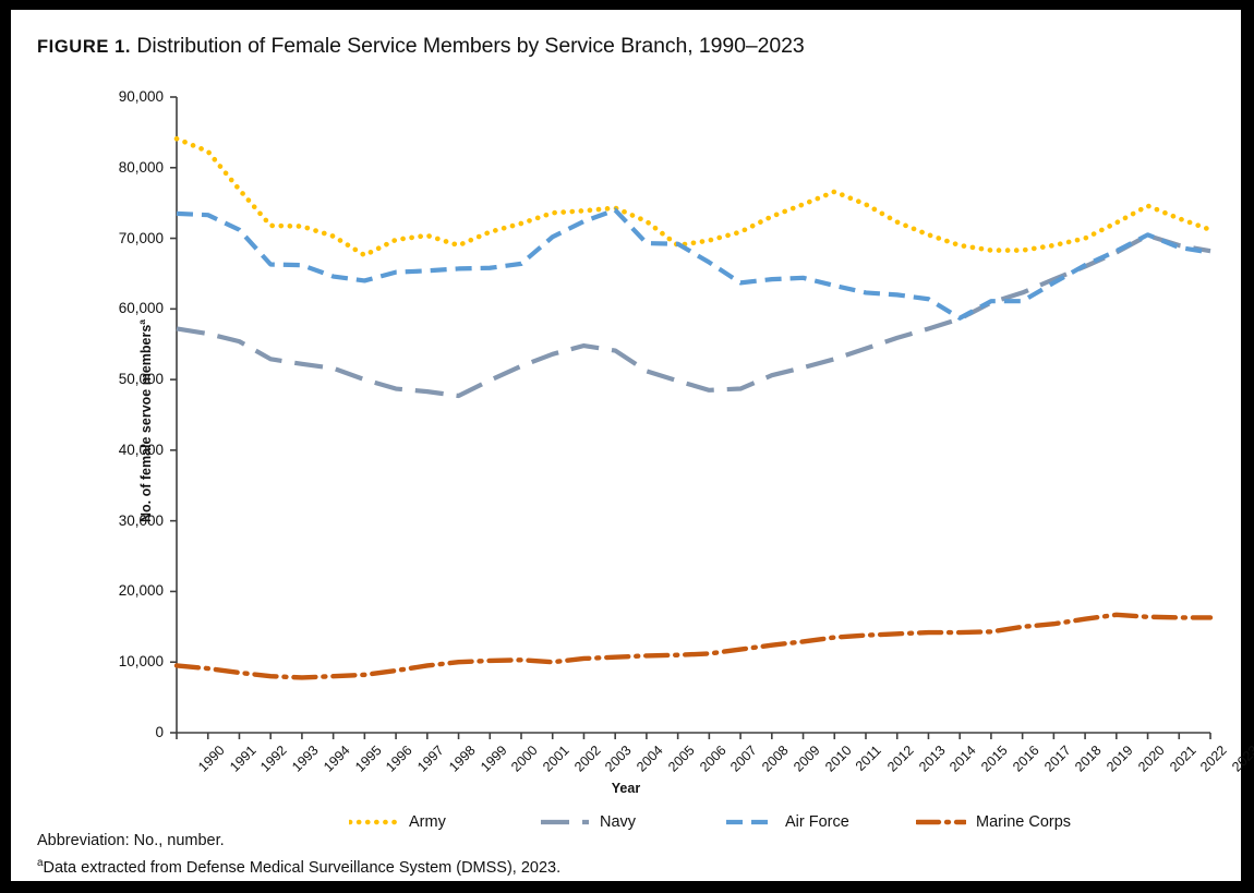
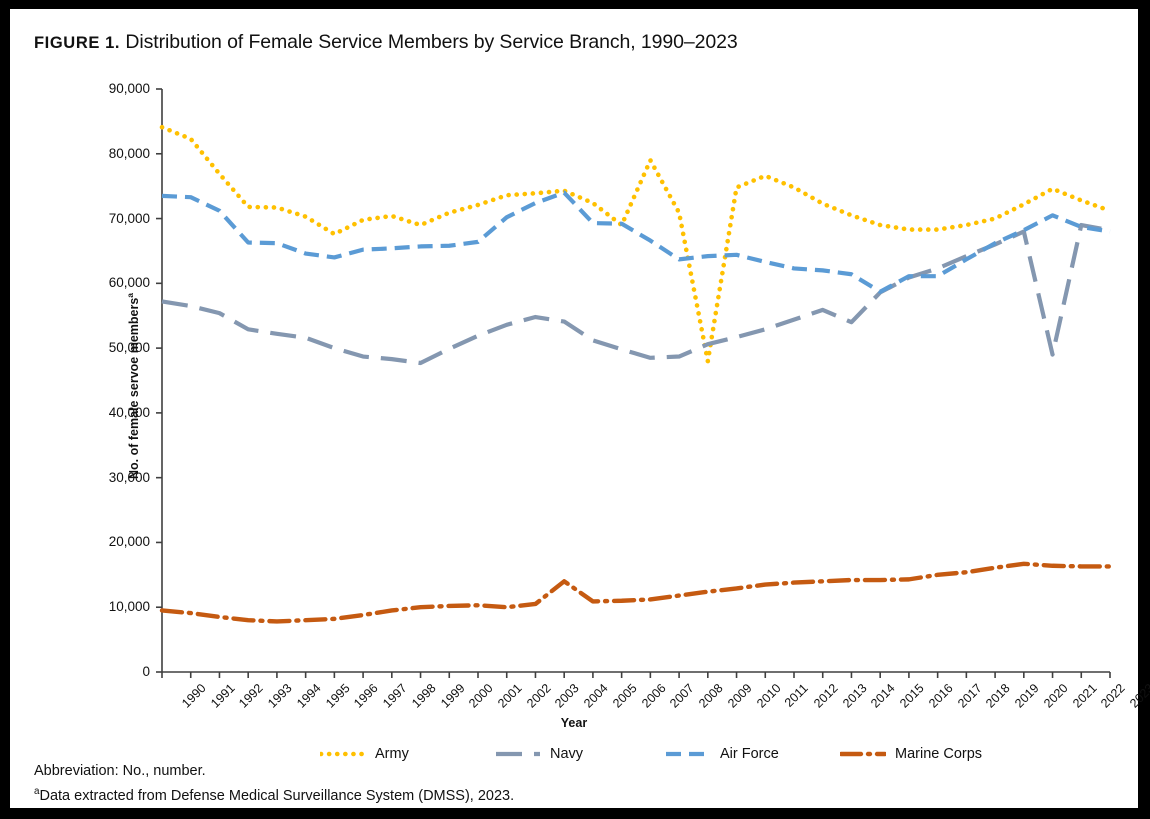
Marine Corps/2004: 11000 -> 14000
Army/2007: 70000 -> 79000
Army/2009: 73000 -> 48000
Navy/2014: 57000 -> 54000
Navy/2021: 70000 -> 49000
